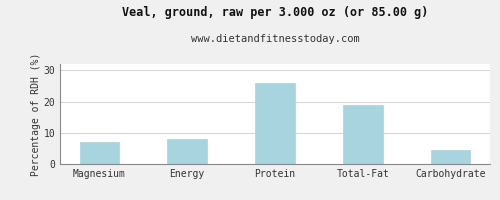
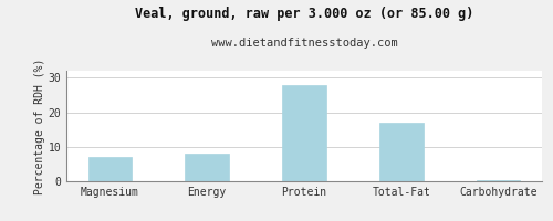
Protein: 26.0 -> 28.0
Total-Fat: 19.0 -> 17.0
Carbohydrate: 4.5 -> 0.3
